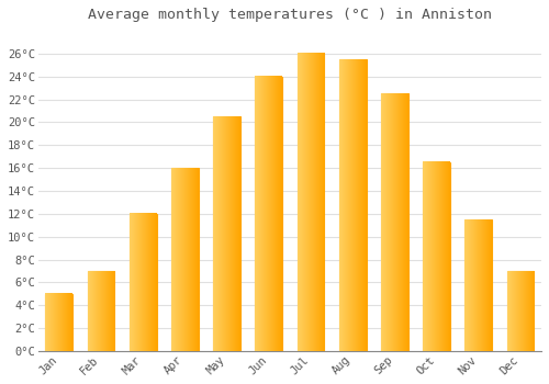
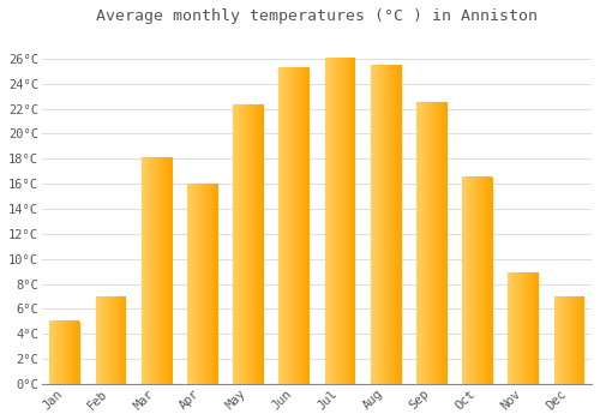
Mar: 12.0°C -> 18.1°C
May: 20.5°C -> 22.3°C
Jun: 24.0°C -> 25.3°C
Nov: 11.5°C -> 8.9°C
